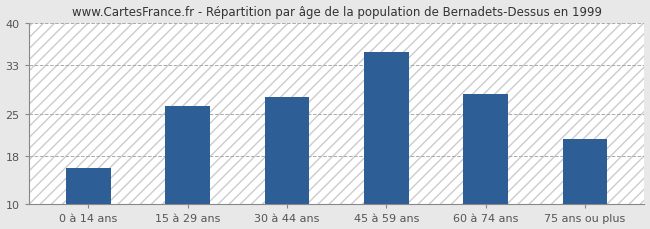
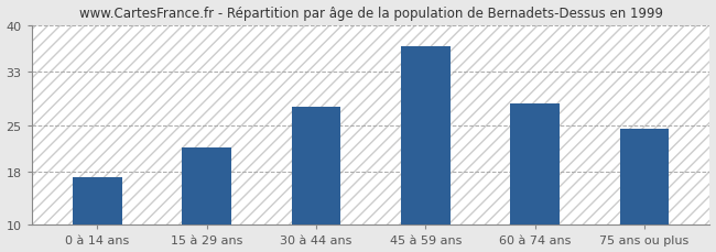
0 à 14 ans: 16.0 -> 17.2
15 à 29 ans: 26.2 -> 21.6
45 à 59 ans: 35.2 -> 36.8
75 ans ou plus: 20.8 -> 24.4
